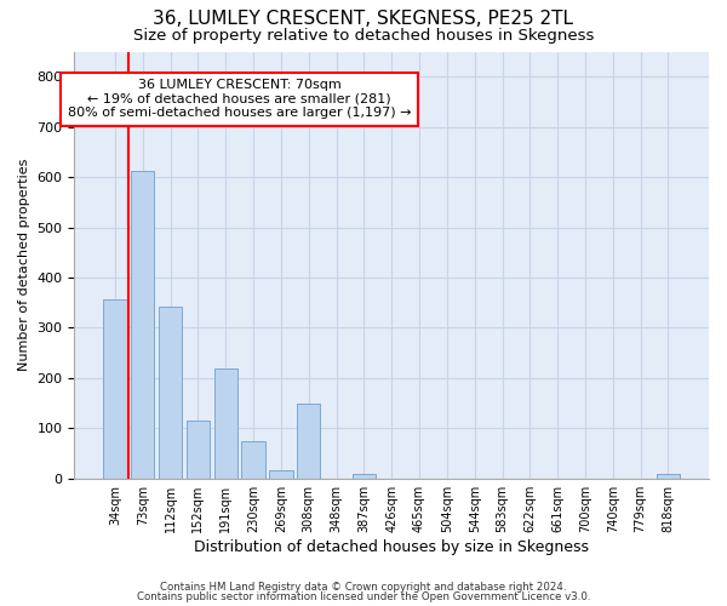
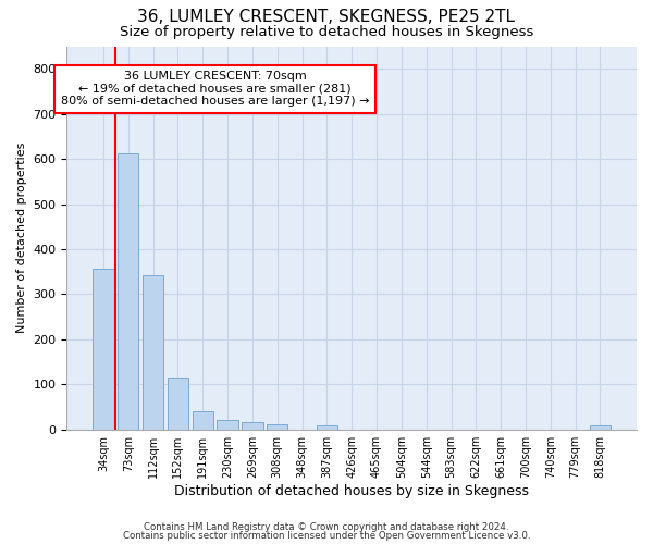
191sqm: 220 -> 40
230sqm: 75 -> 22
308sqm: 150 -> 12
